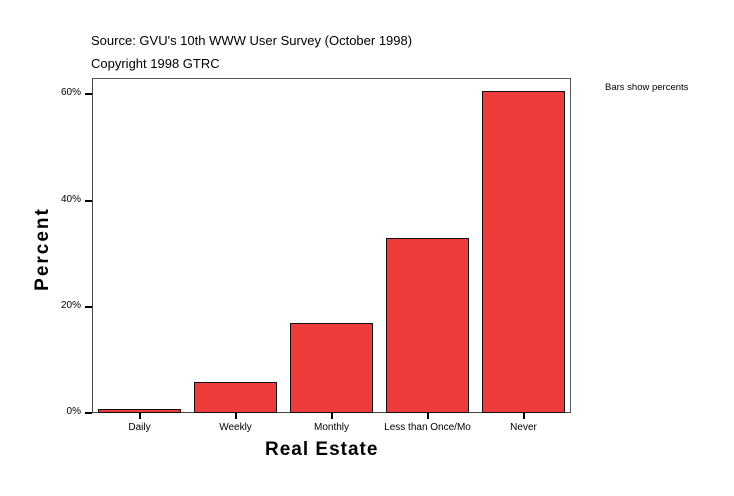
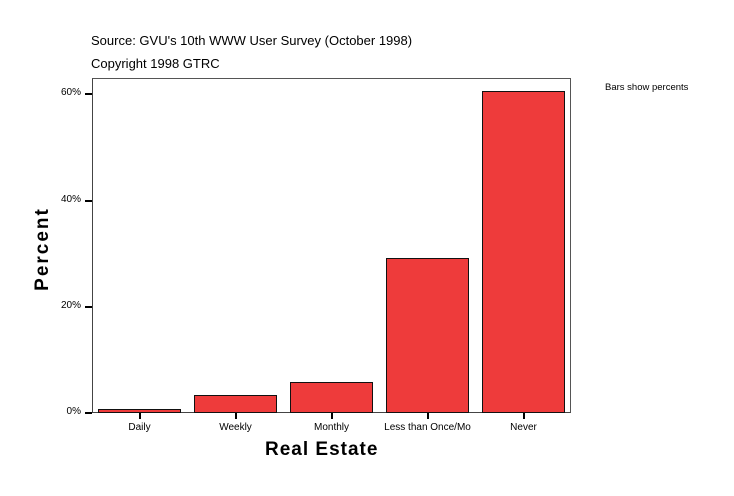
Weekly: 6% -> 4%
Monthly: 17% -> 6%
Less than Once/Mo: 33% -> 29%
